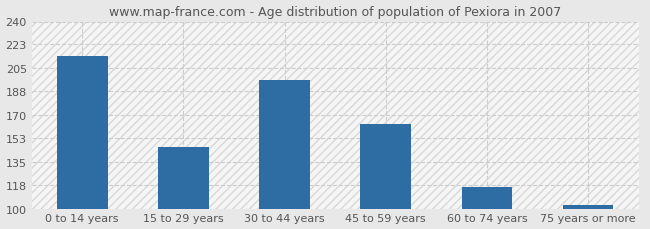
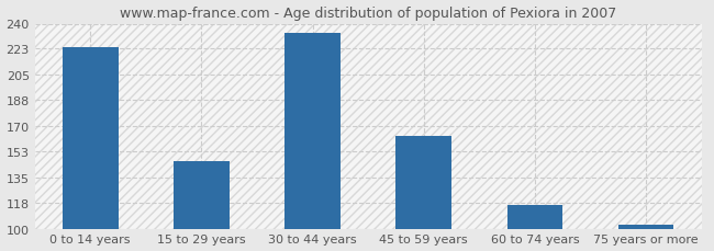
0 to 14 years: 214 -> 224
30 to 44 years: 196 -> 234
